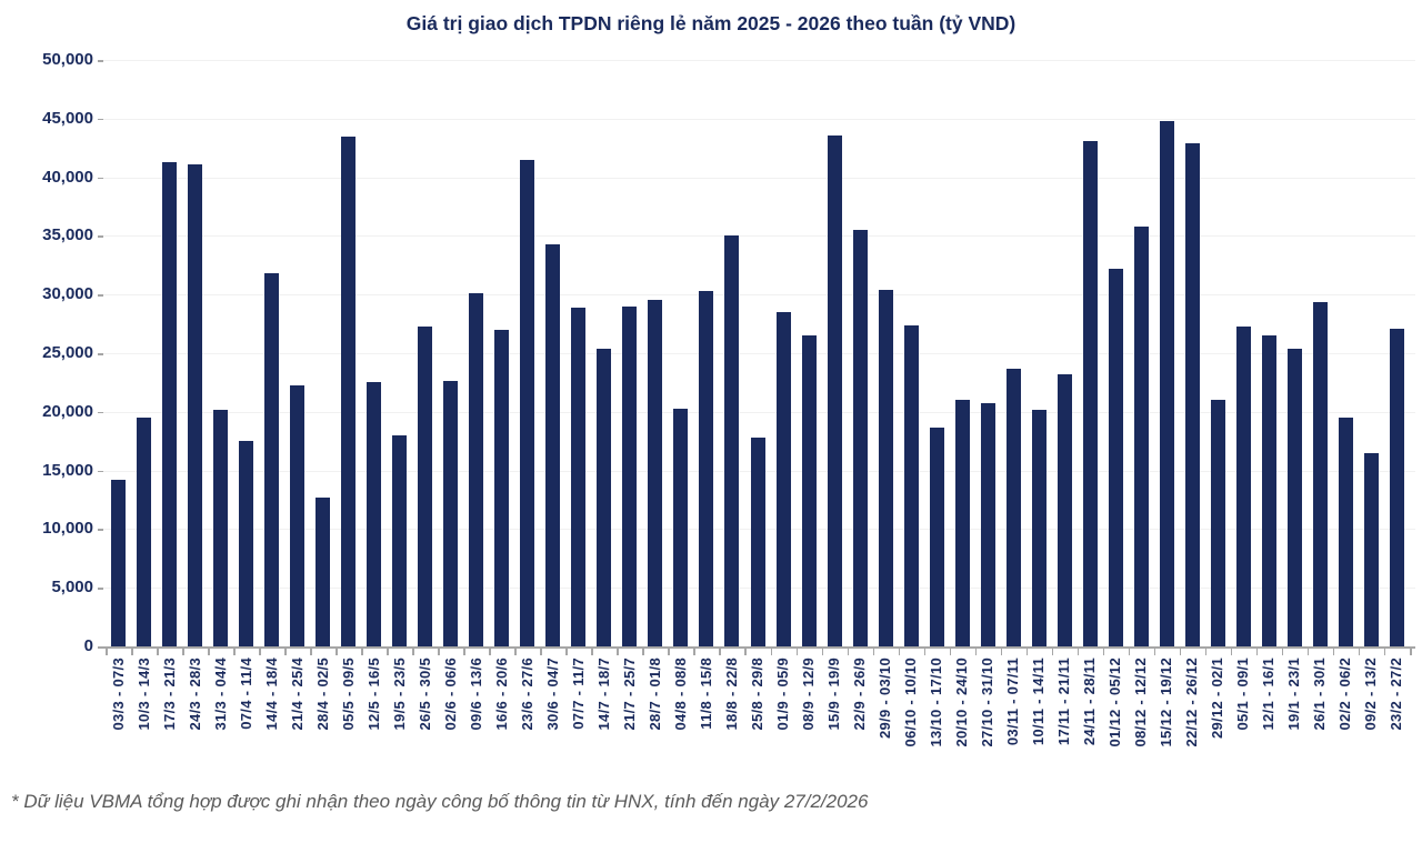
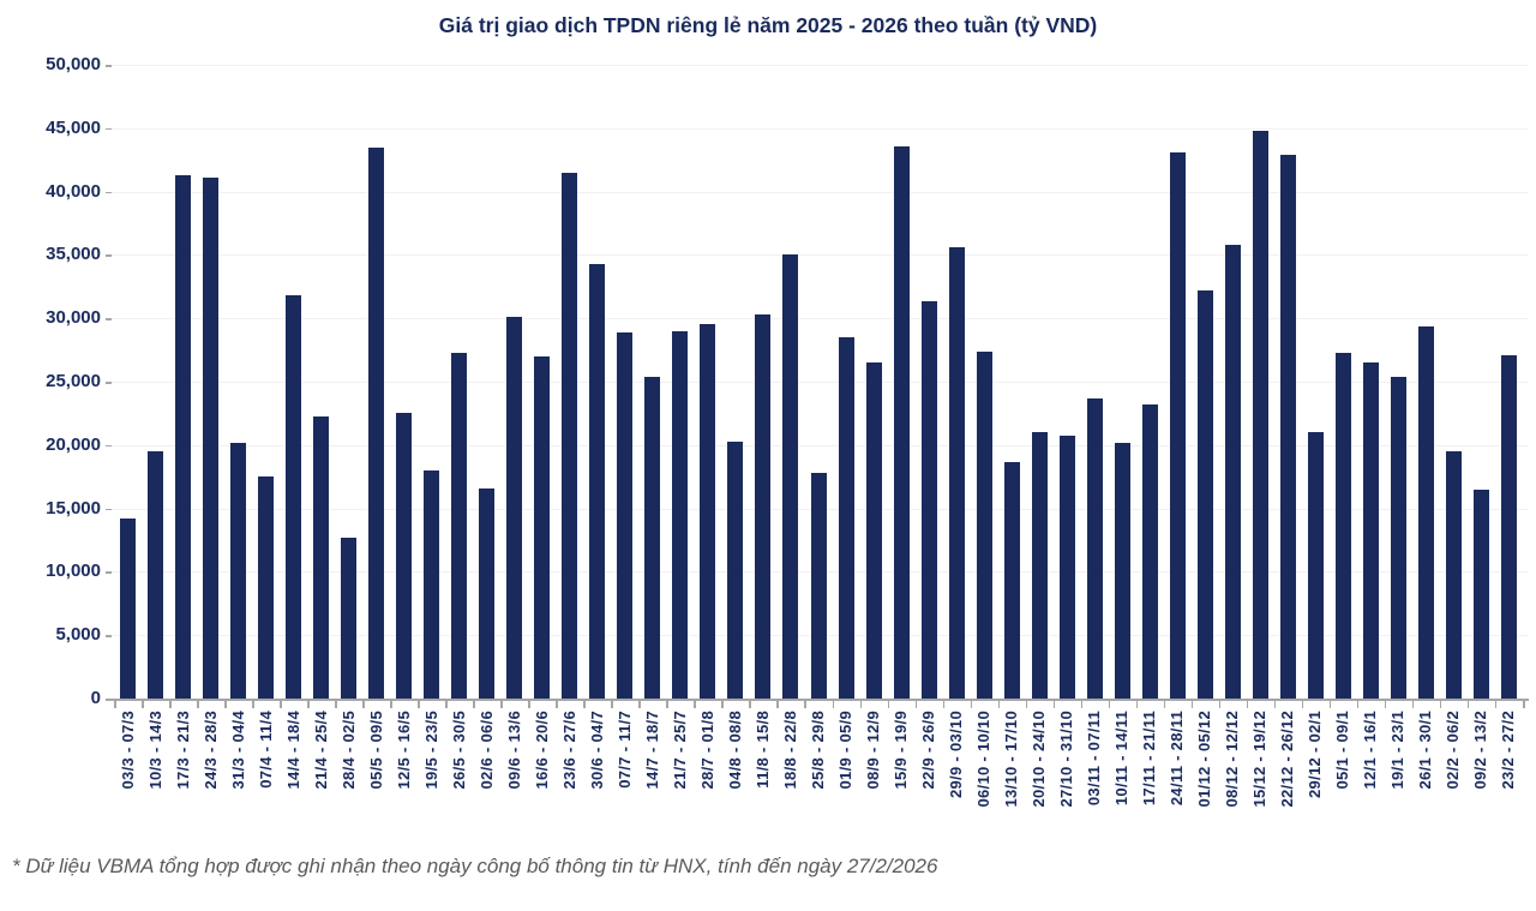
02/6 - 06/6: 22600 -> 16600
22/9 - 26/9: 35500 -> 31300
29/9 - 03/10: 30400 -> 35600
